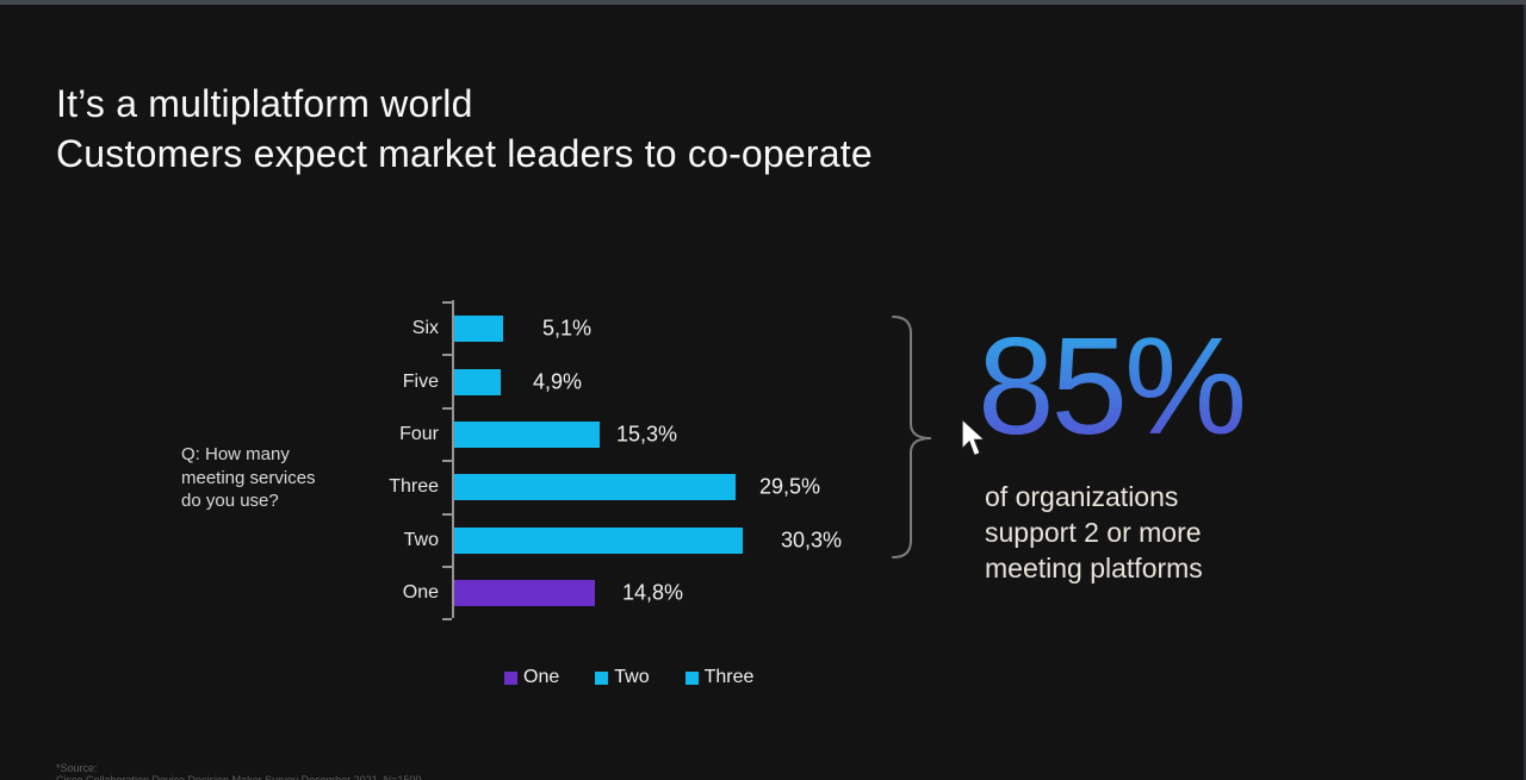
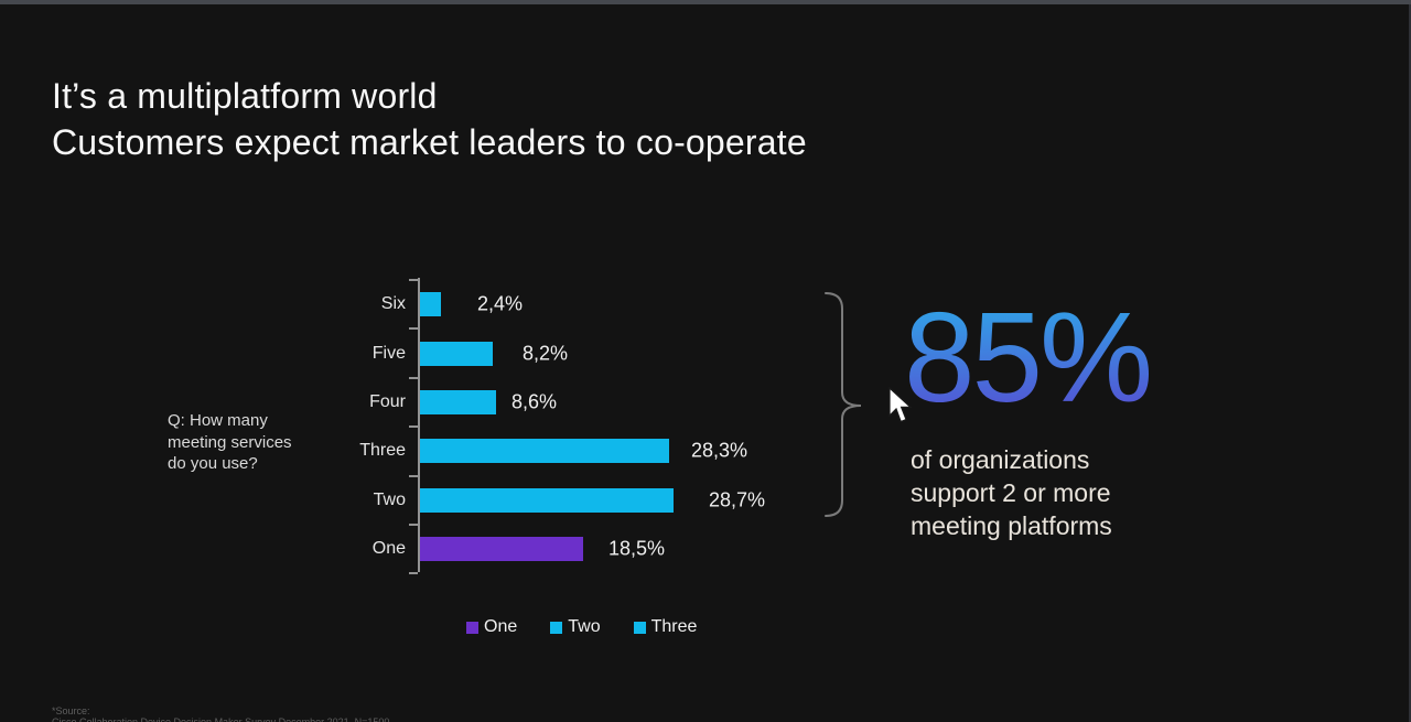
Six: 5,1% -> 2,4%
Five: 4,9% -> 8,2%
Four: 15,3% -> 8,6%
Three: 29,5% -> 28,3%
Two: 30,3% -> 28,7%
One: 14,8% -> 18,5%
